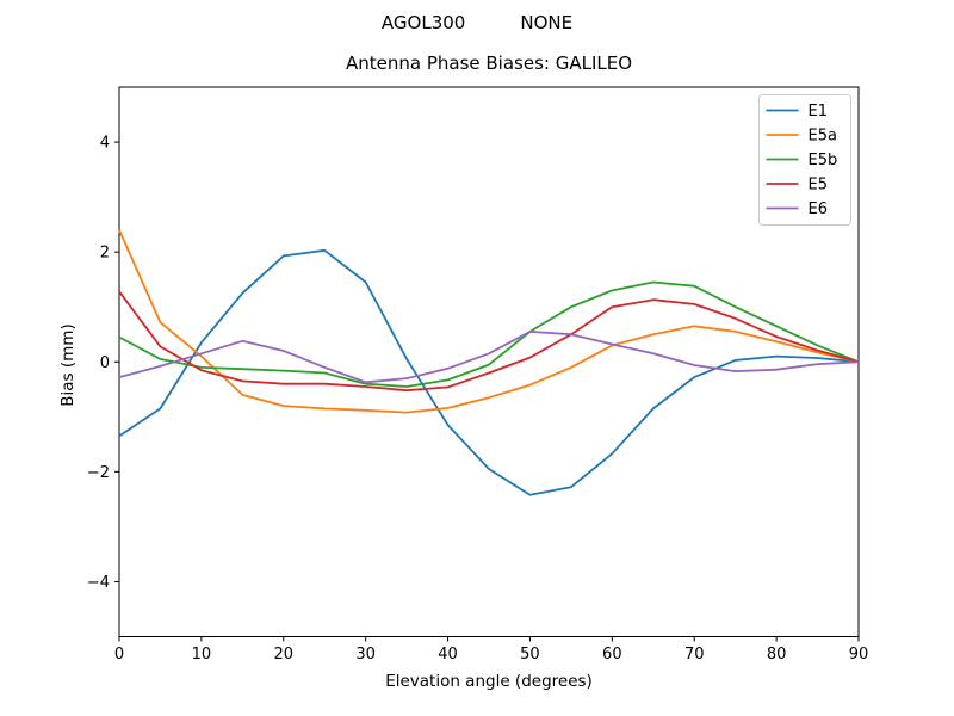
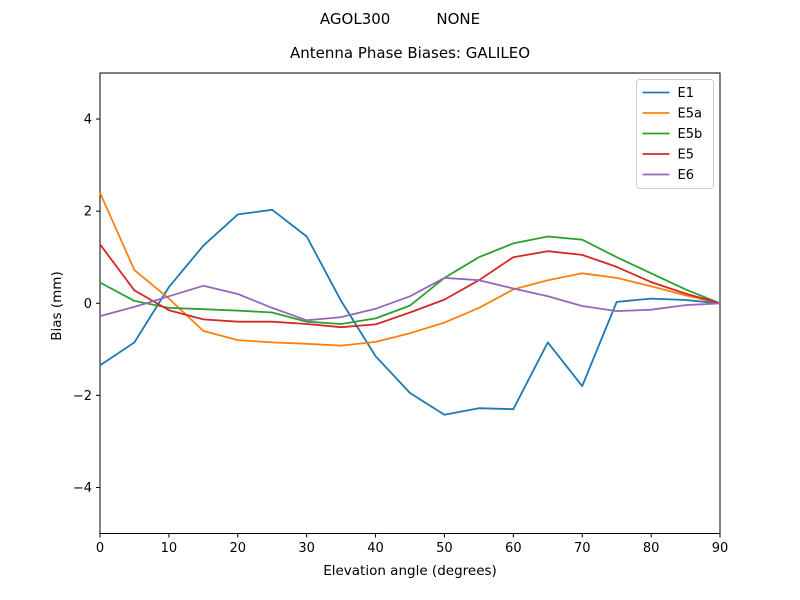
E1/60: -1.7 -> -2.3
E1/70: -0.3 -> -1.8
